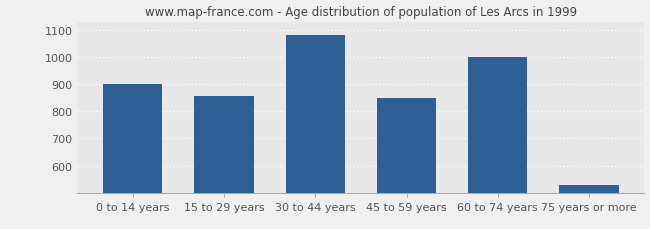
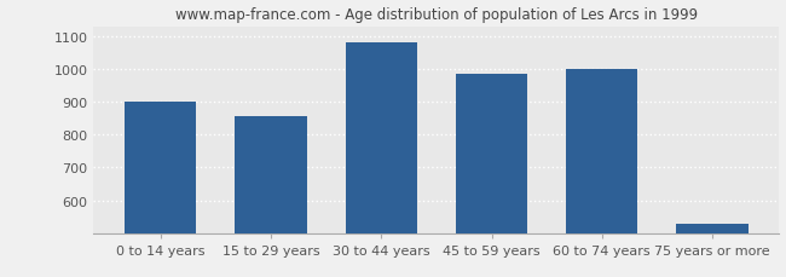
45 to 59 years: 850 -> 985
